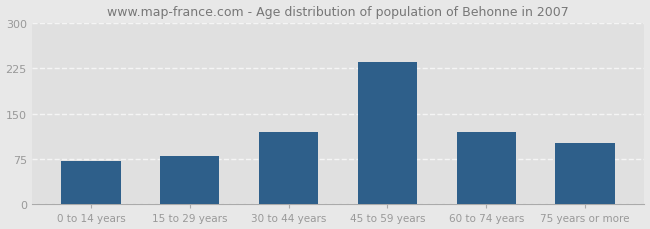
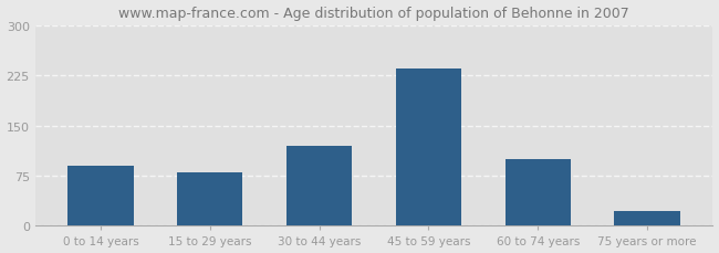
0 to 14 years: 72 -> 90
60 to 74 years: 120 -> 100
75 years or more: 102 -> 22
